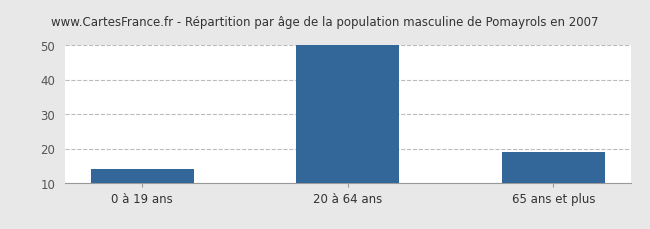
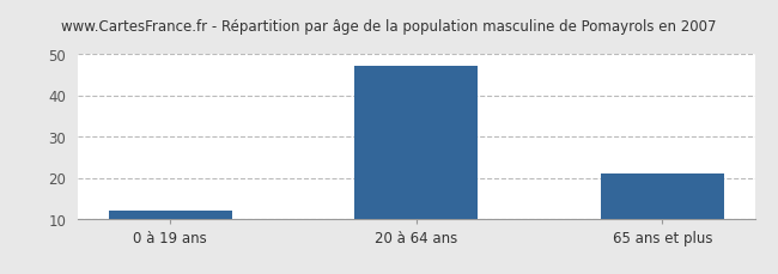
0 à 19 ans: 14 -> 12
20 à 64 ans: 50 -> 47
65 ans et plus: 19 -> 21
